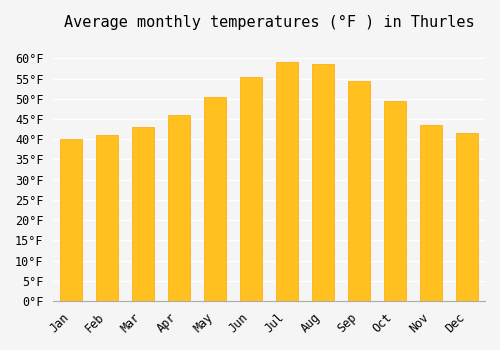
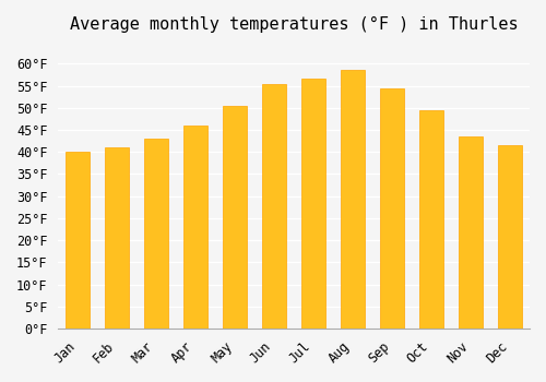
Jul: 59.0°F -> 56.5°F
